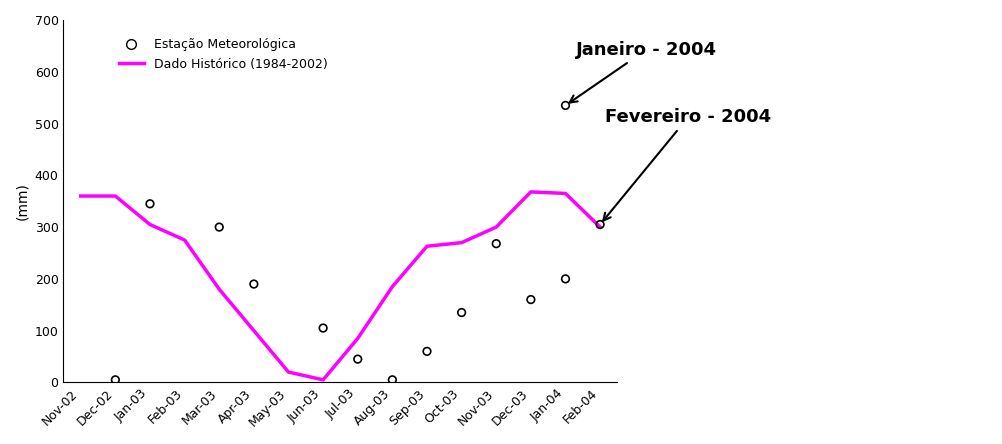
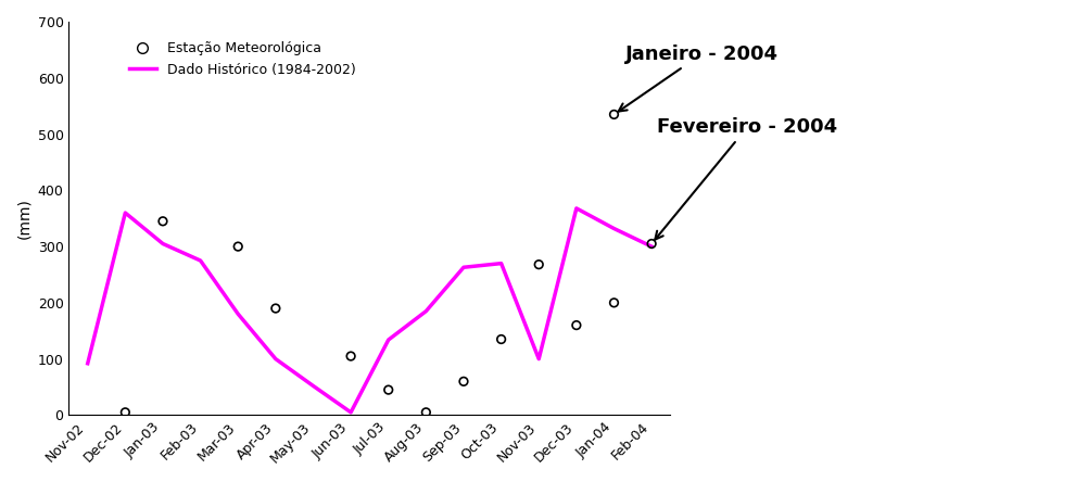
Dado Histórico (1984-2002)/Nov-02: 360 -> 92
Dado Histórico (1984-2002)/May-03: 20 -> 52
Dado Histórico (1984-2002)/Jul-03: 85 -> 134
Dado Histórico (1984-2002)/Nov-03: 300 -> 100
Dado Histórico (1984-2002)/Jan-04: 365 -> 332
